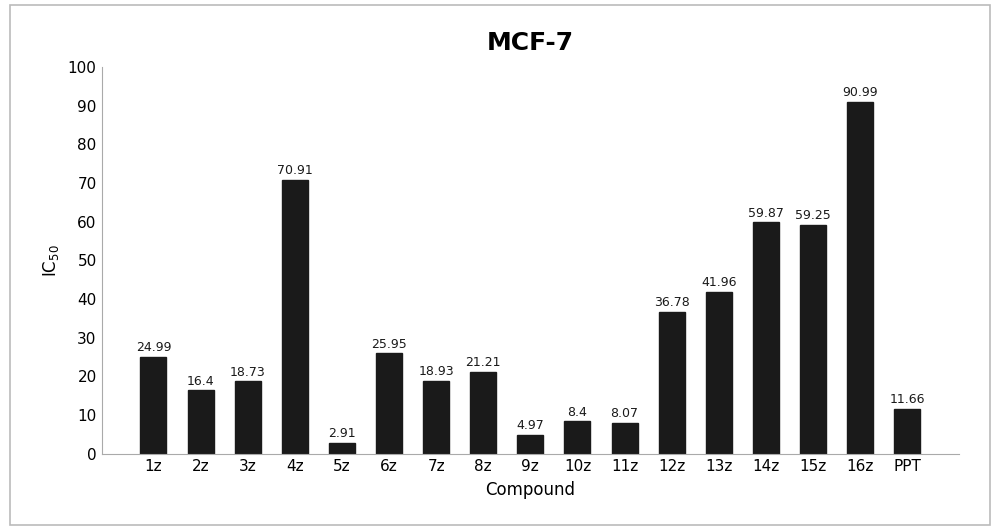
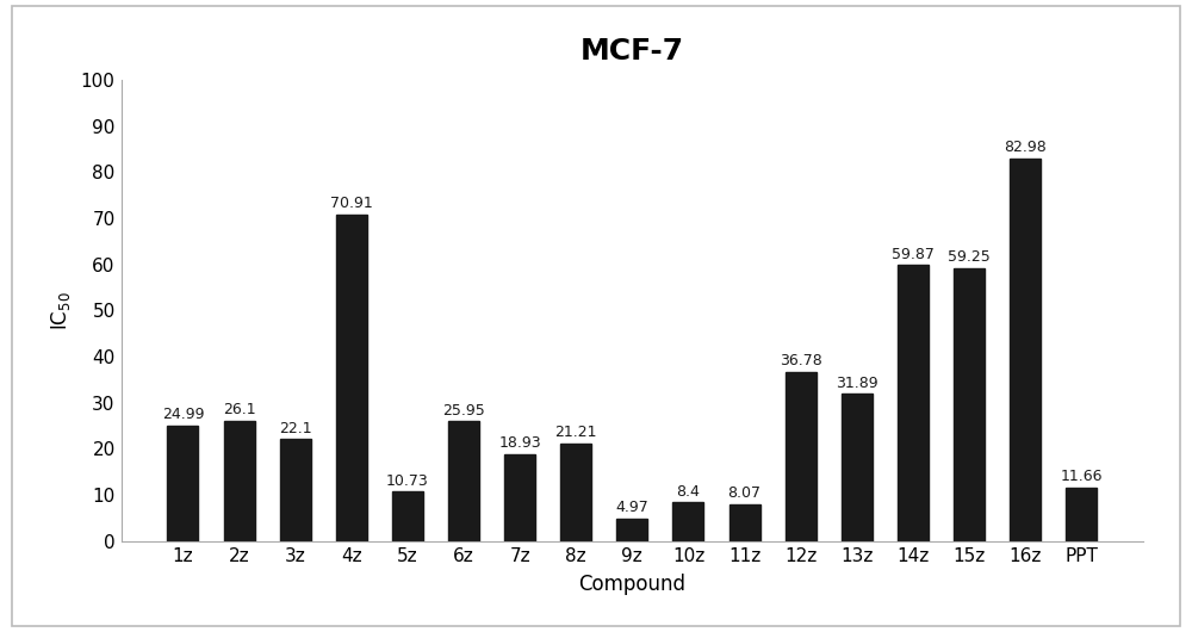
2z: 16.4 -> 26.1
3z: 18.73 -> 22.1
5z: 2.91 -> 10.73
13z: 41.96 -> 31.89
16z: 90.99 -> 82.98
